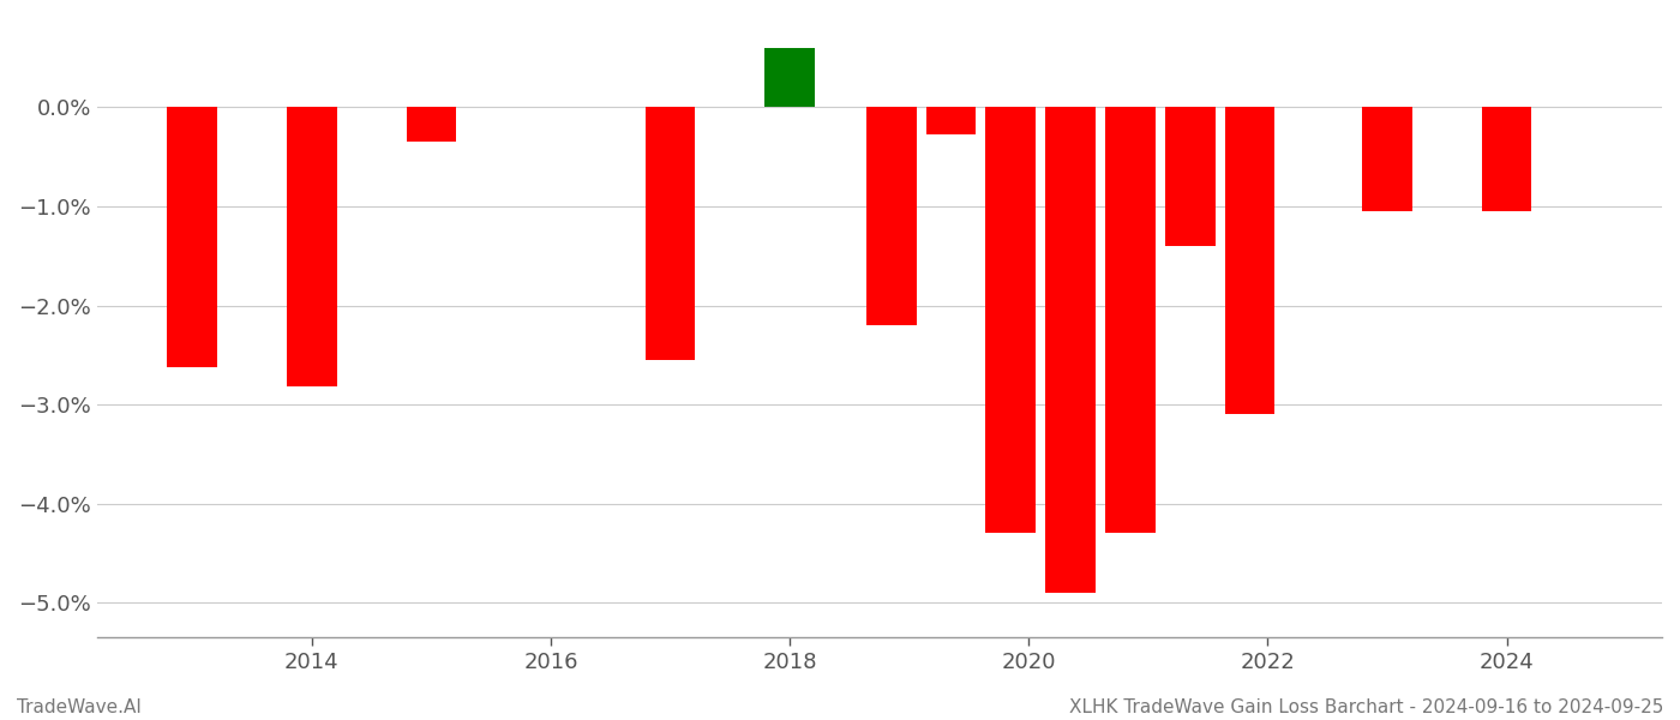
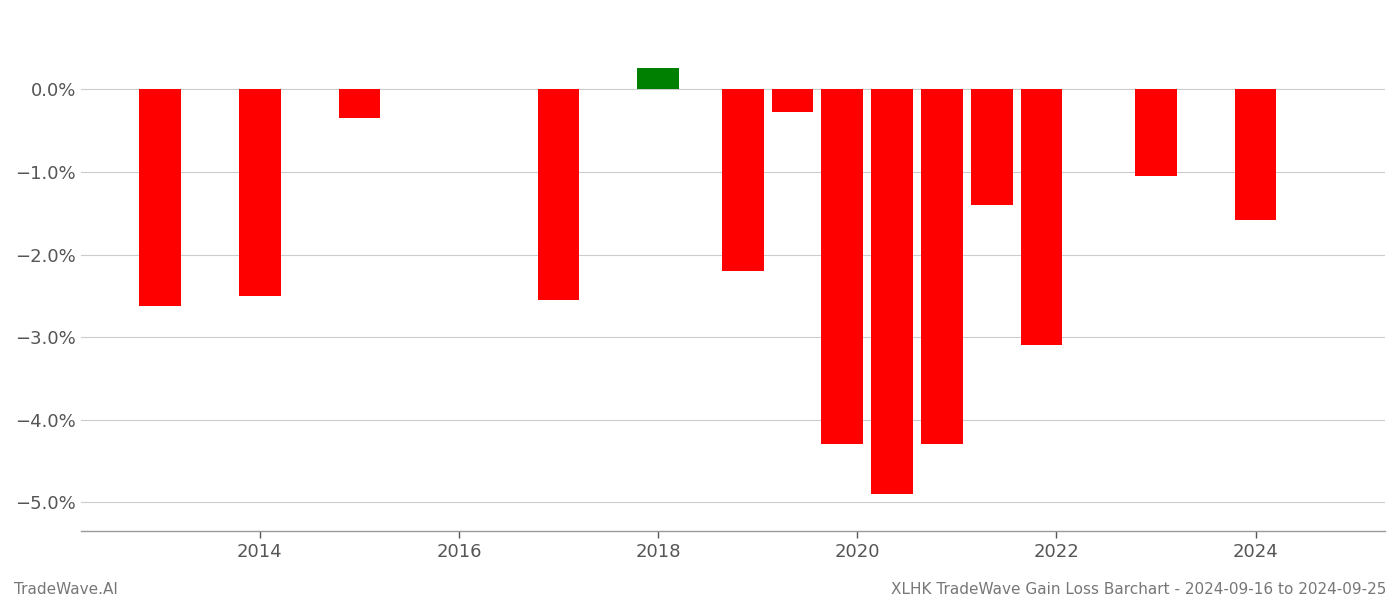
2014: -2.82% -> -2.50%
2018: 0.60% -> 0.26%
2024: -1.05% -> -1.58%
